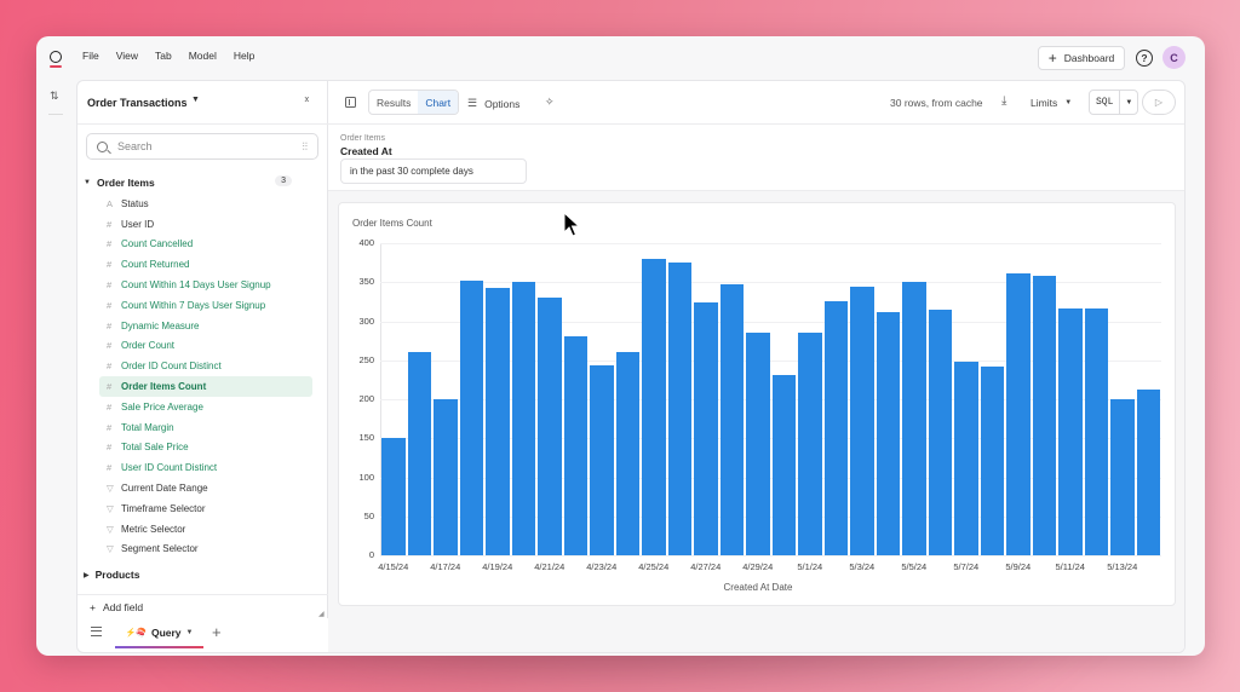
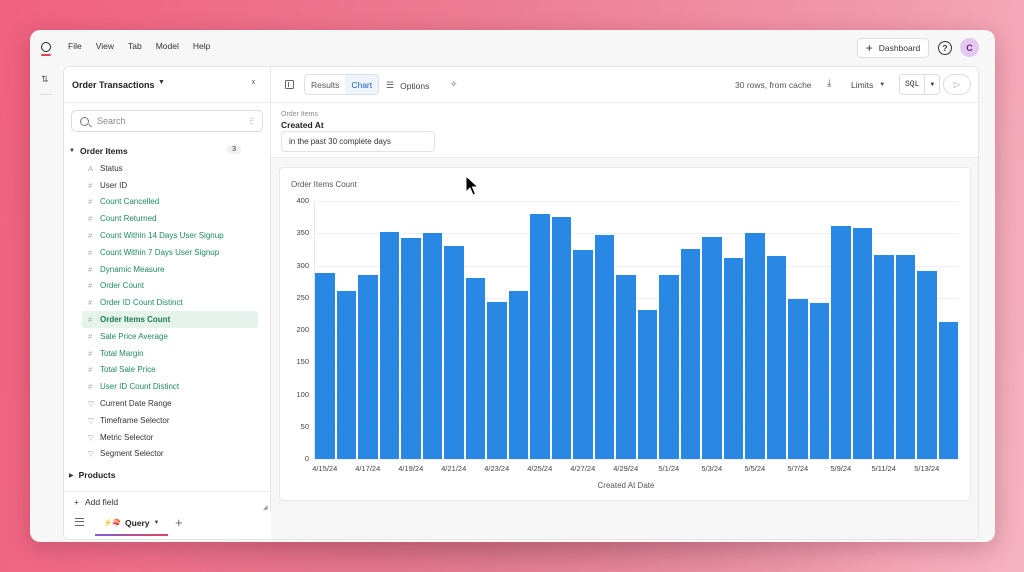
4/15/24: 150 -> 290
4/17/24: 200 -> 280
5/13/24: 200 -> 290
